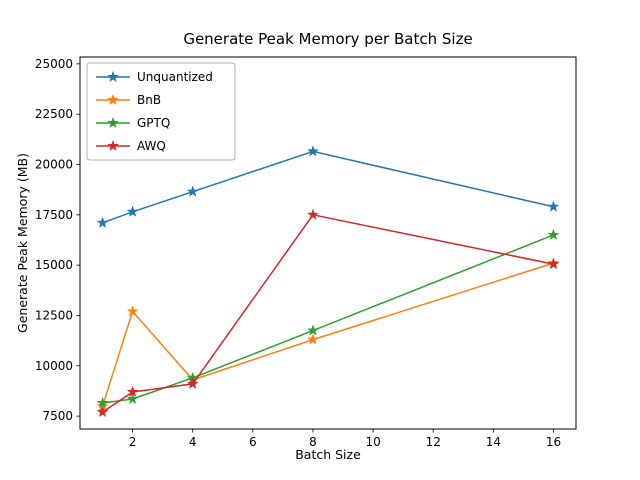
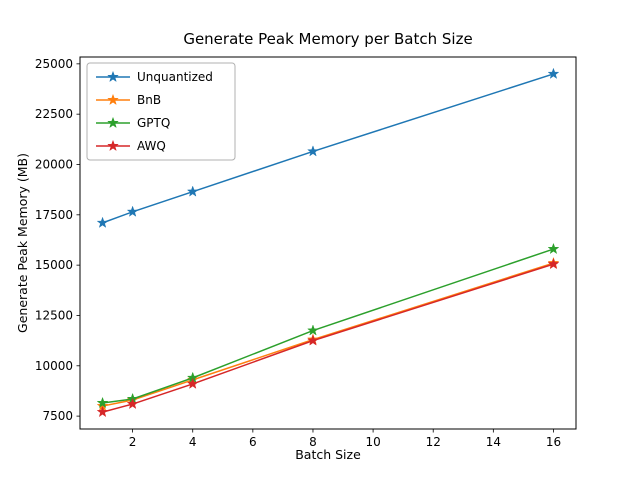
BnB/2: 12700 -> 8300
AWQ/2: 8700 -> 8100
AWQ/8: 17500 -> 11200
Unquantized/16: 17900 -> 24500
GPTQ/16: 16500 -> 15800
